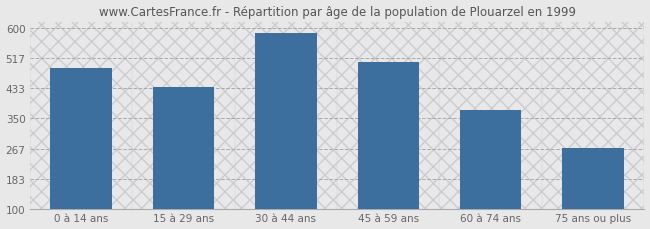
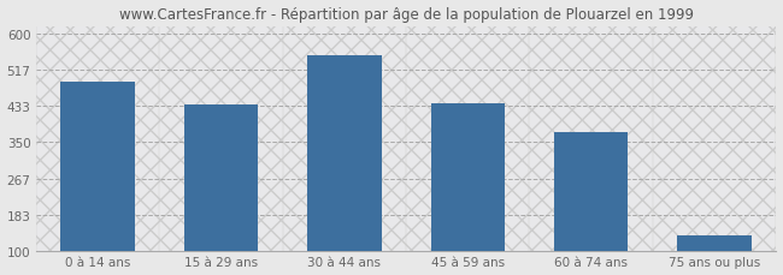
30 à 44 ans: 585 -> 549
45 à 59 ans: 505 -> 440
75 ans ou plus: 270 -> 137
